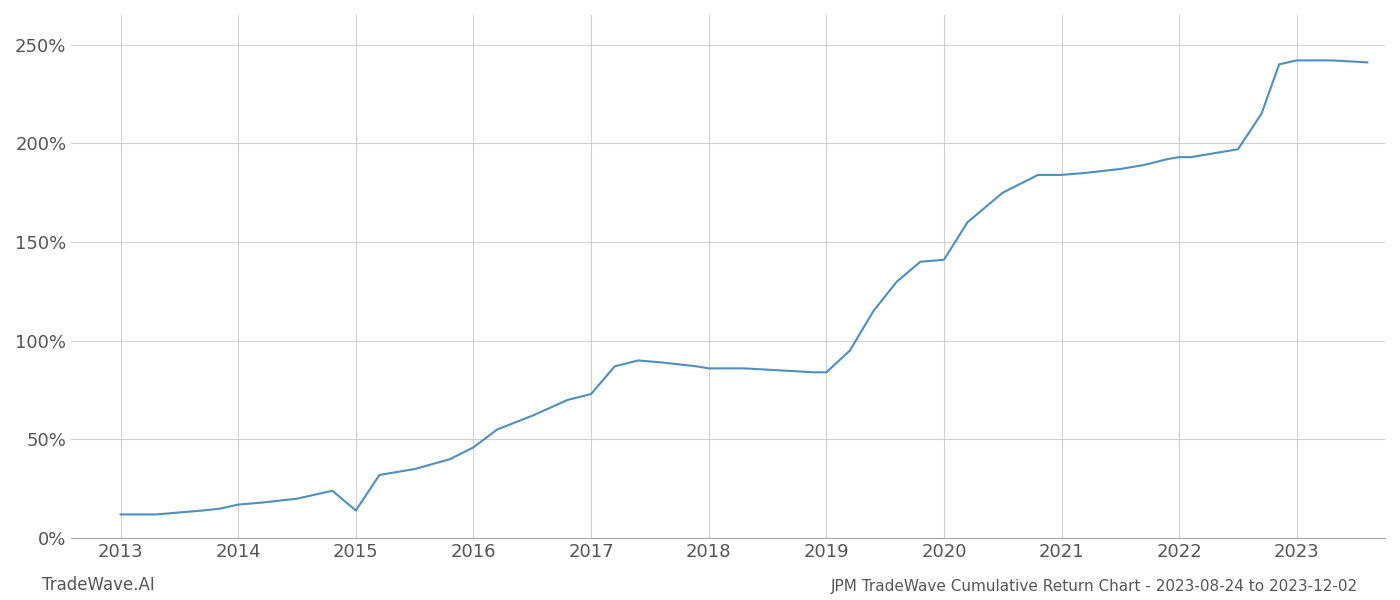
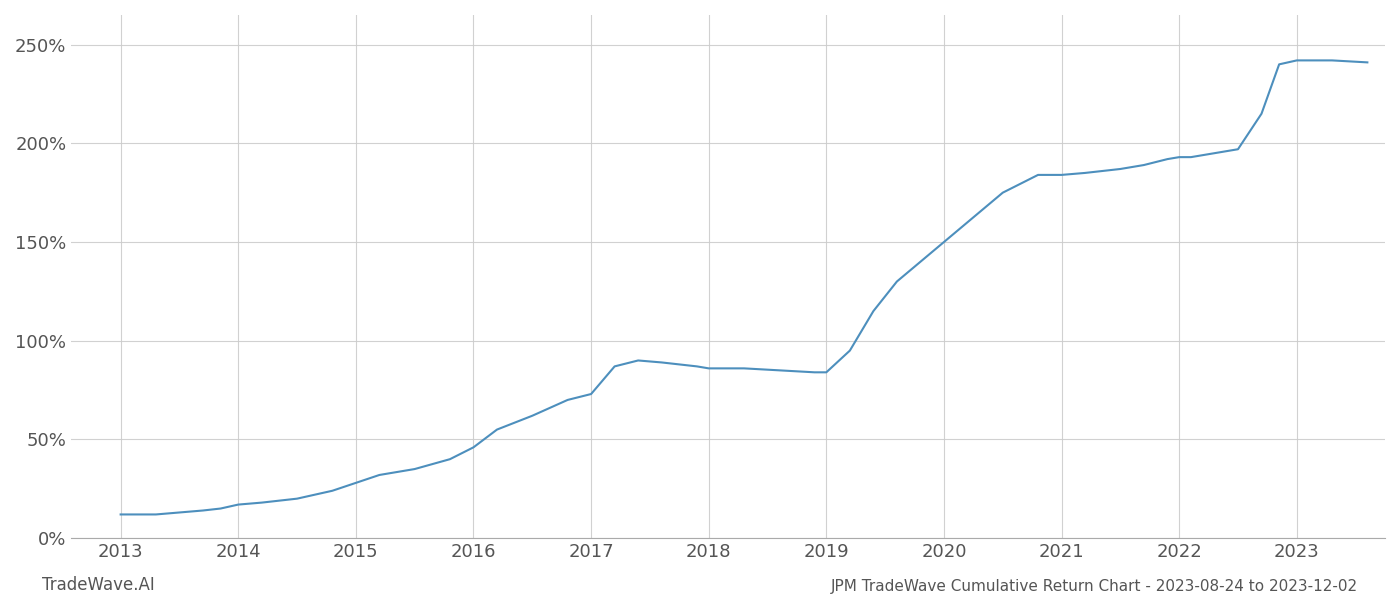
2015: 14% -> 28%
2020: 141% -> 150%
